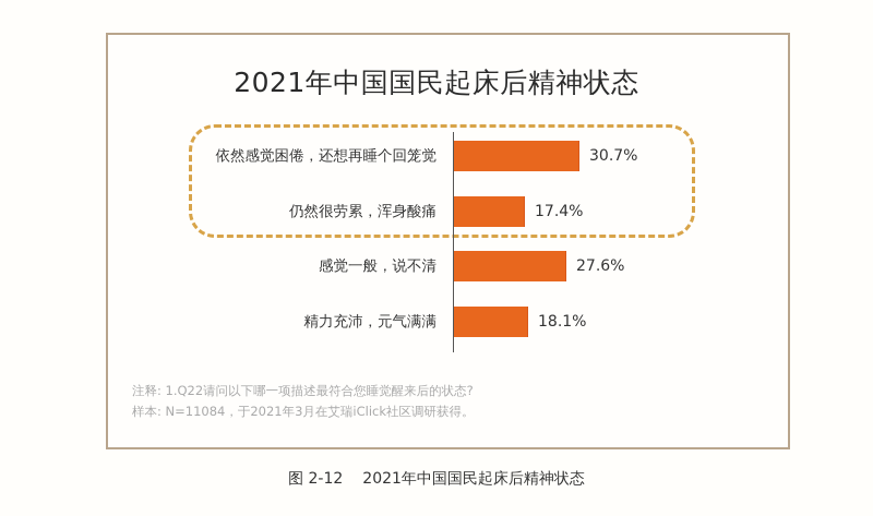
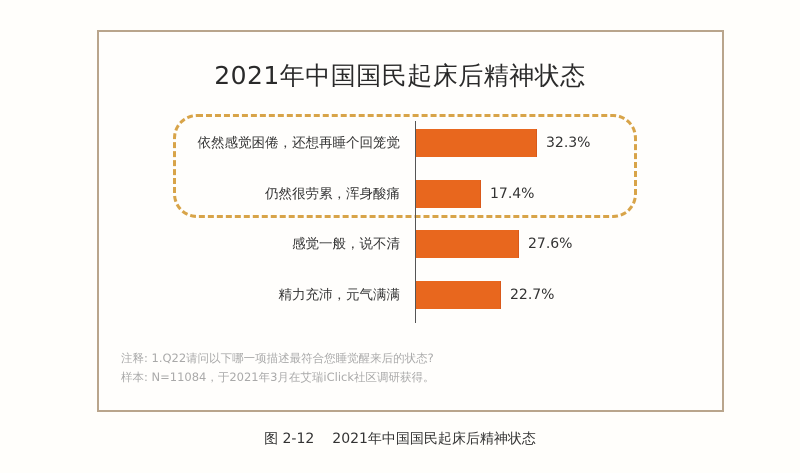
依然感觉困倦，还想再睡个回笼觉: 30.7% -> 32.3%
精力充沛，元气满满: 18.1% -> 22.7%
